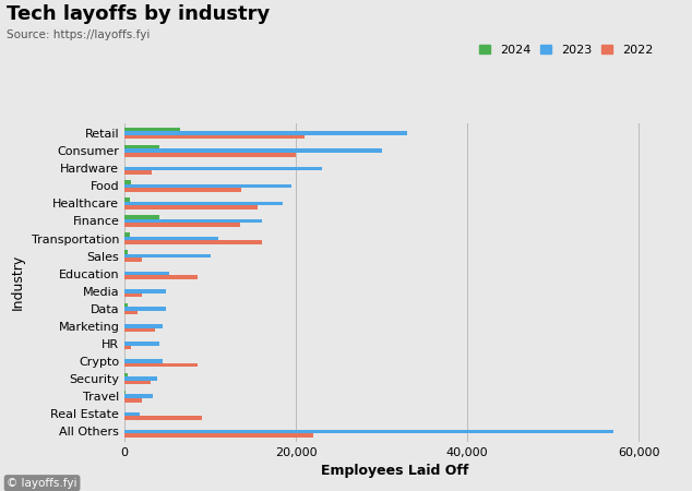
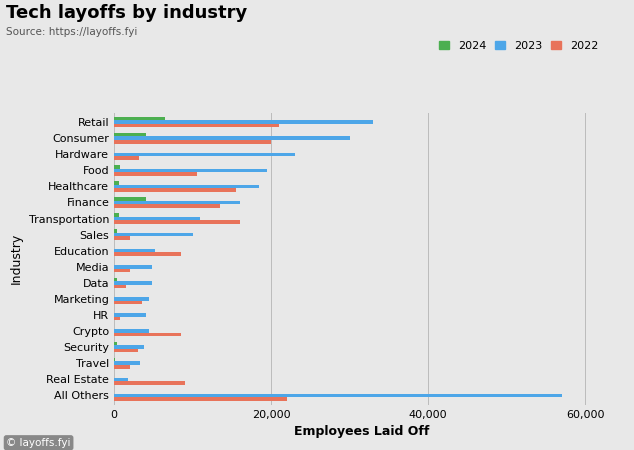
2022/Food: 13,600 -> 10,500
